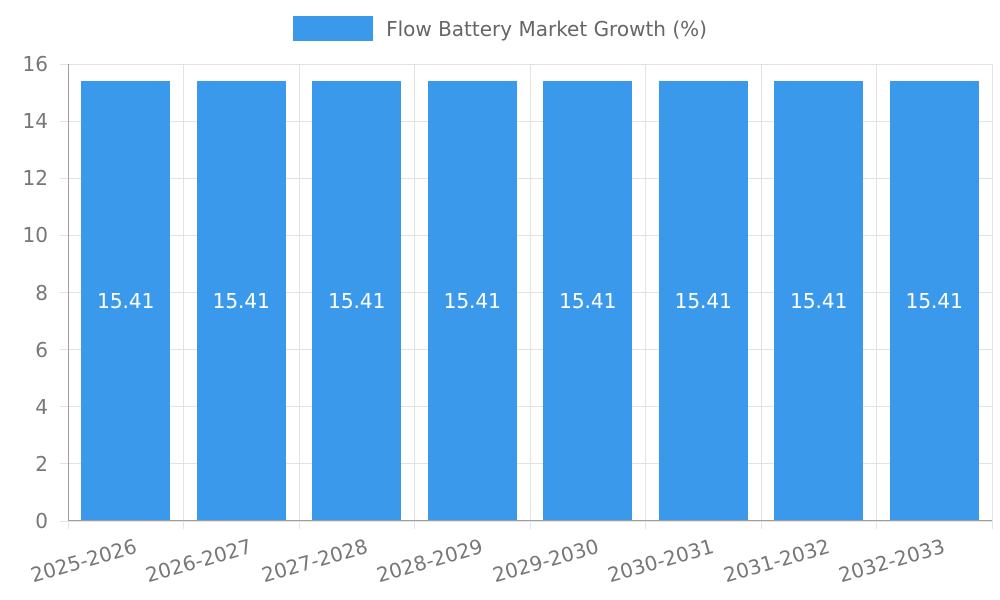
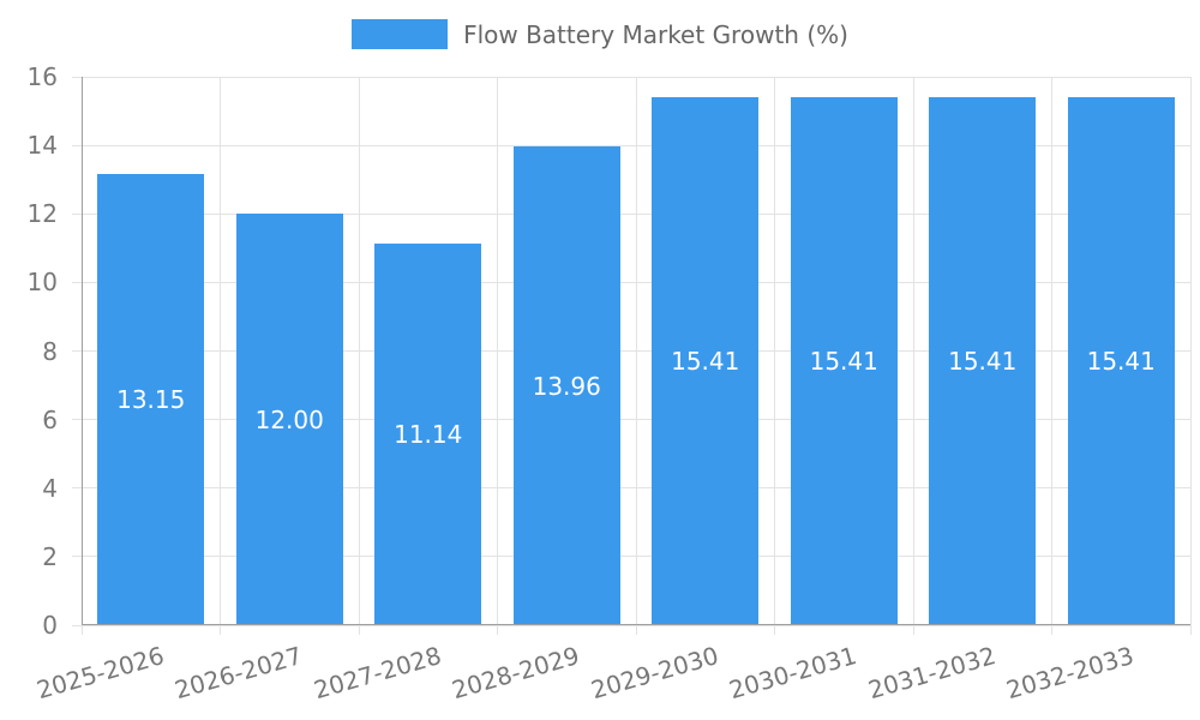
2025-2026: 15.41 -> 13.15
2026-2027: 15.41 -> 12.00
2027-2028: 15.41 -> 11.14
2028-2029: 15.41 -> 13.96
